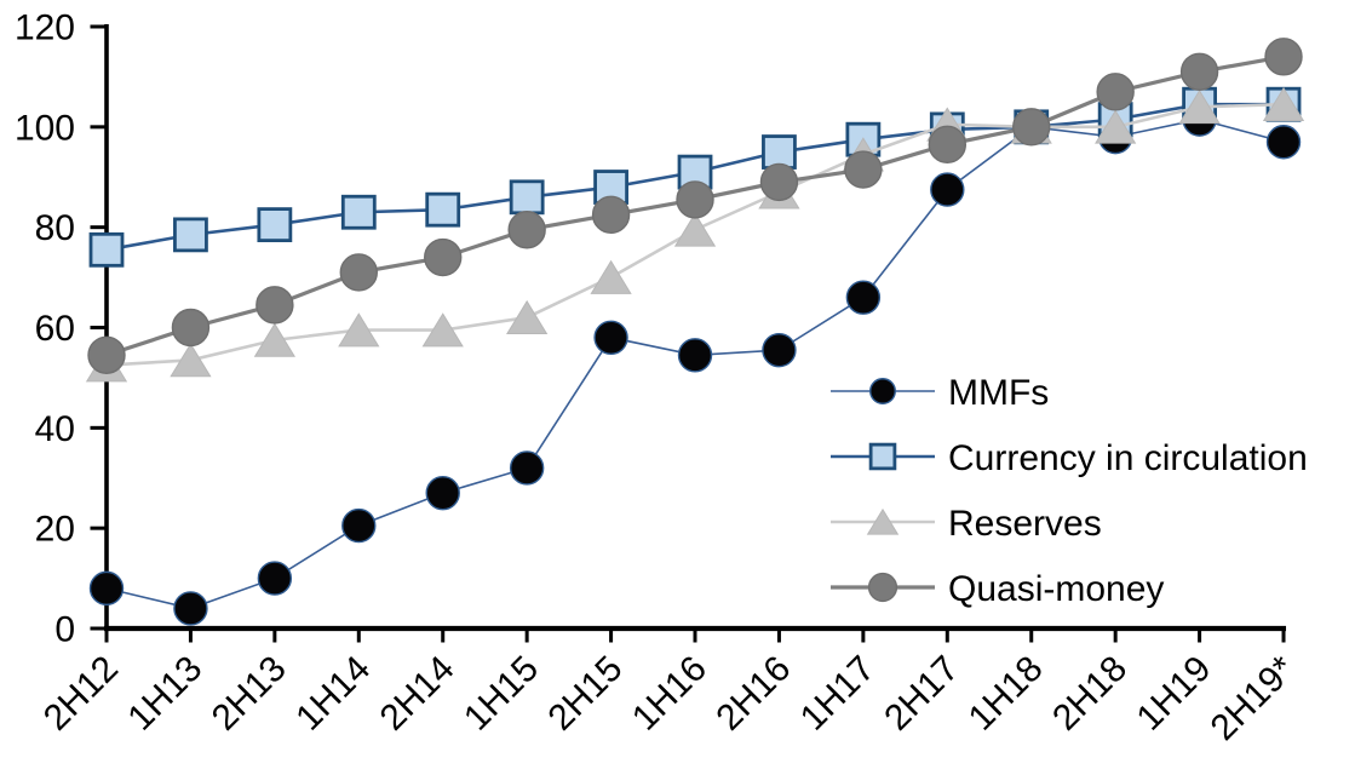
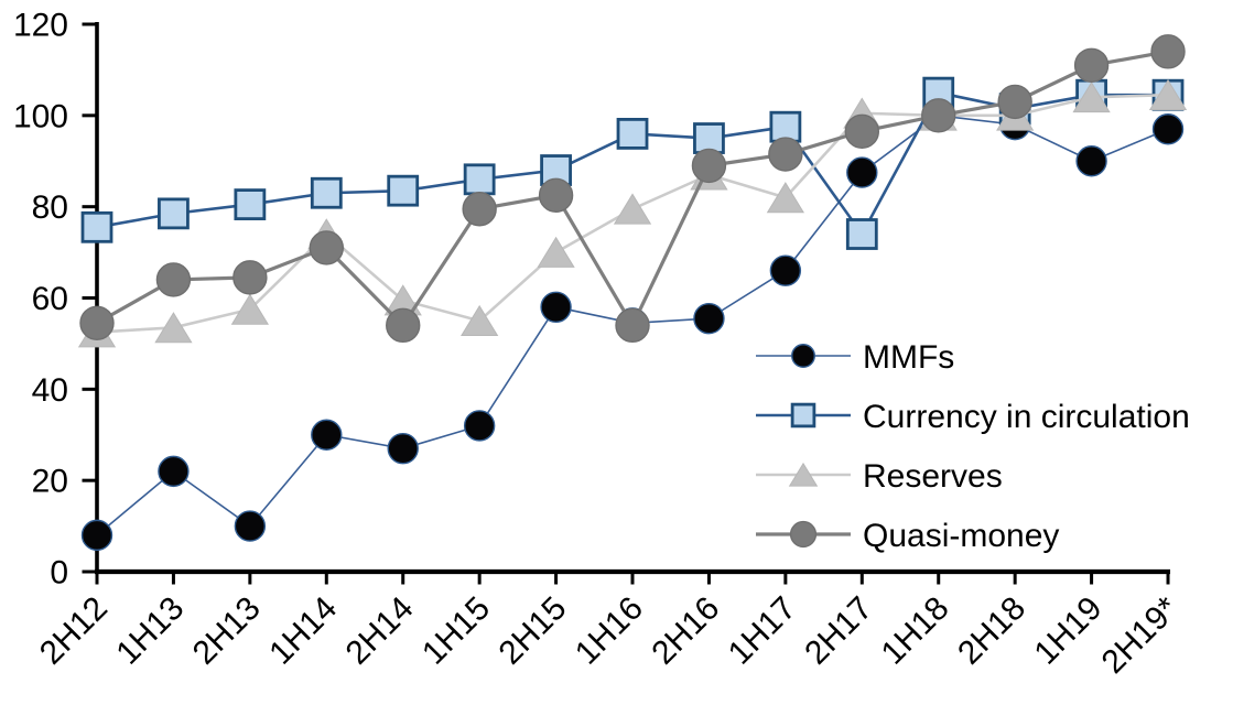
MMFs/1H13: 4 -> 22
Quasi-money/1H13: 60 -> 64
MMFs/1H14: 20 -> 30
Reserves/1H14: 60 -> 74
Quasi-money/2H14: 74 -> 54
Reserves/1H15: 62 -> 55
Currency in circulation/1H16: 91 -> 96
Quasi-money/1H16: 86 -> 54
Reserves/1H17: 94 -> 82
Currency in circulation/2H17: 100 -> 74
Currency in circulation/1H18: 100 -> 105
Quasi-money/2H18: 107 -> 103
MMFs/1H19: 102 -> 90
